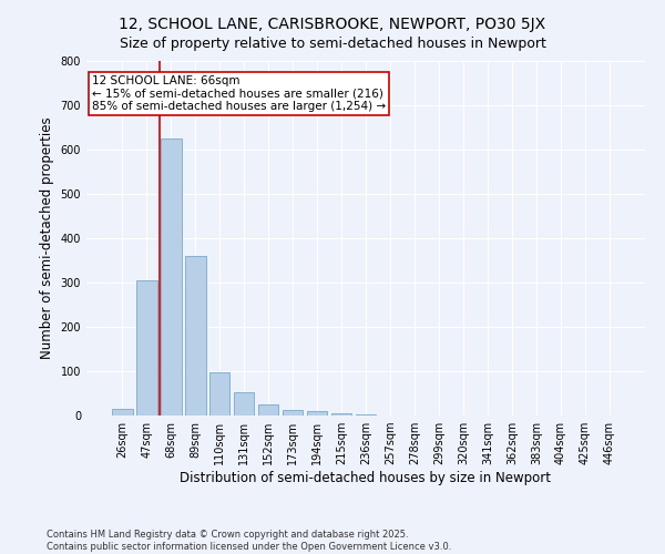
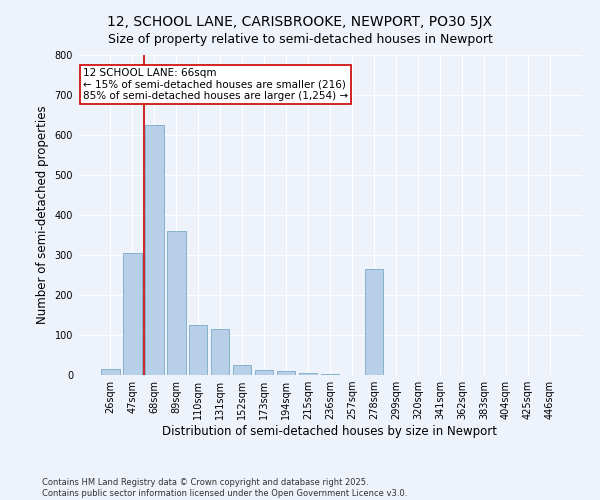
110sqm: 97 -> 125
131sqm: 52 -> 115
278sqm: 1 -> 265
